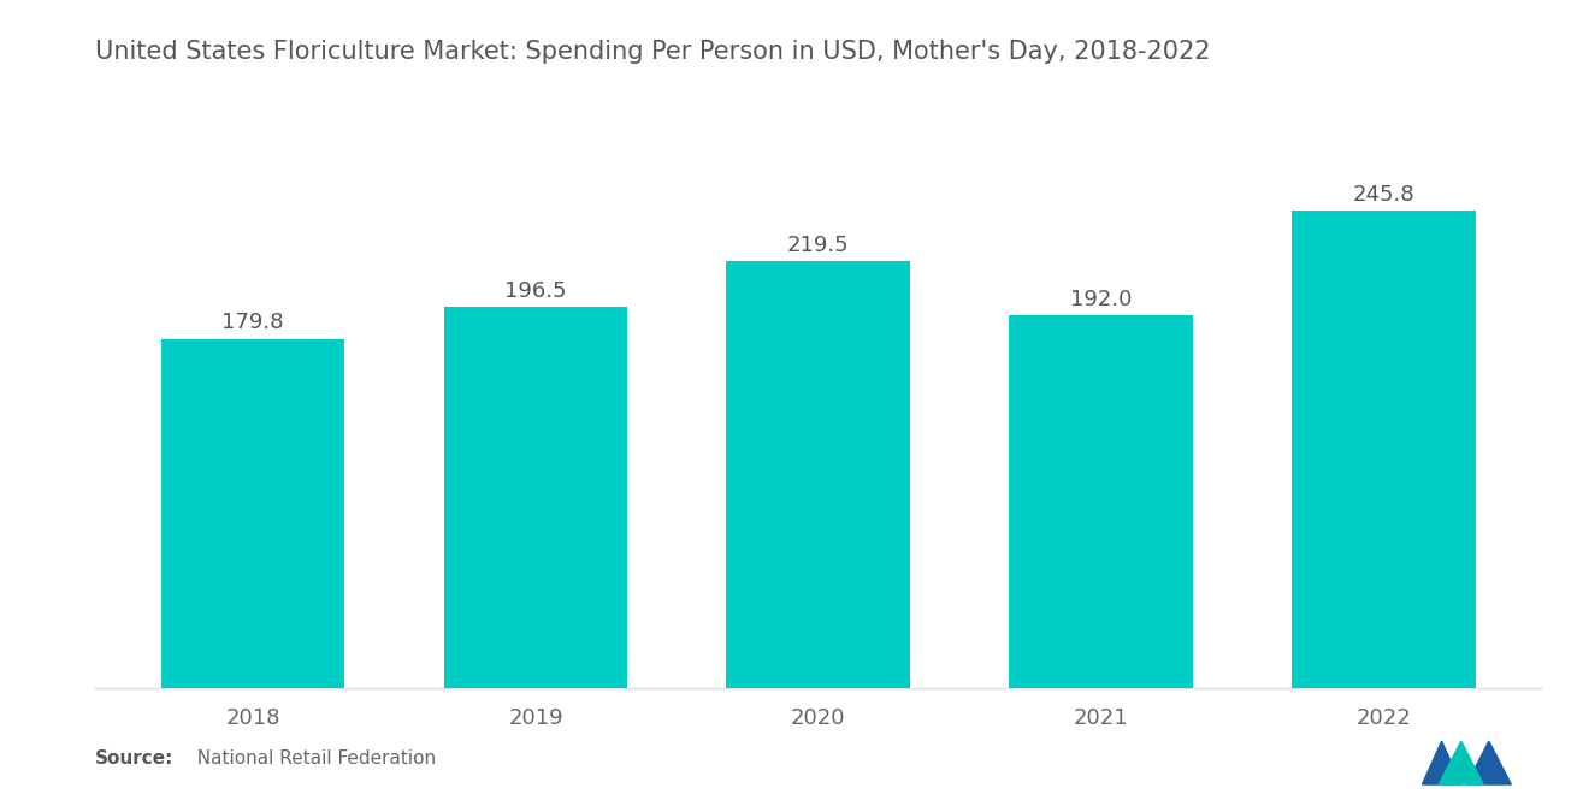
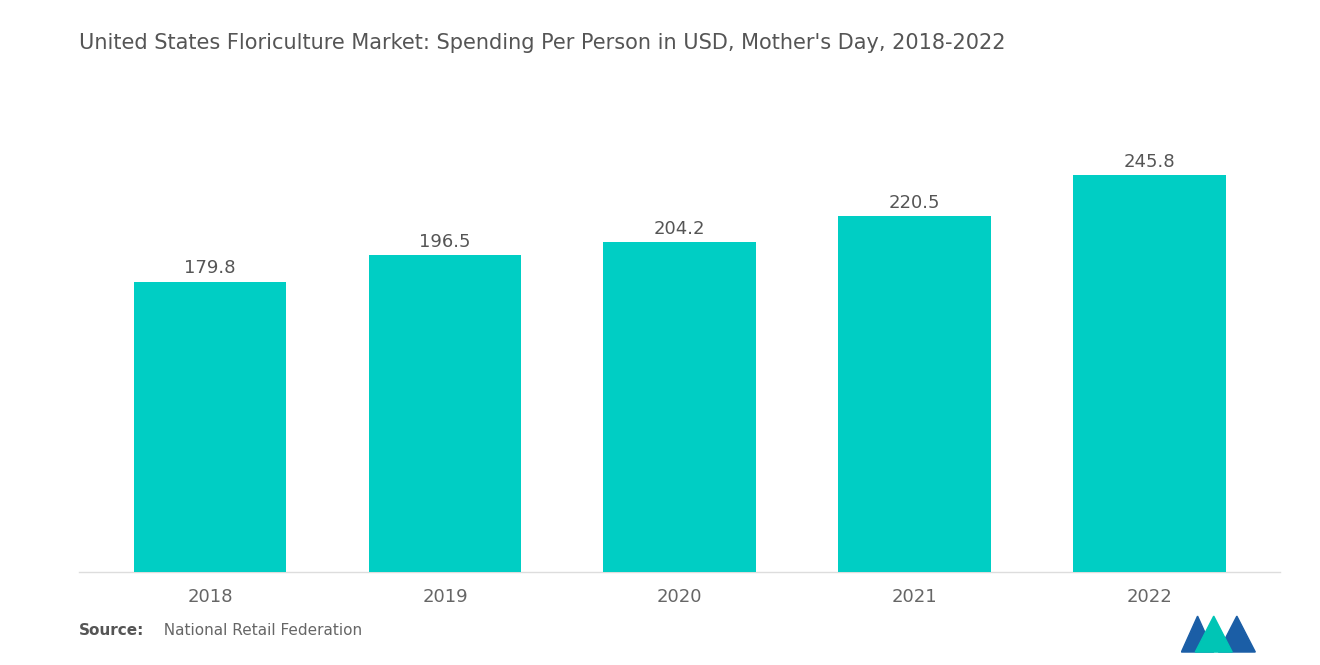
2020: 219.5 -> 204.2
2021: 192.0 -> 220.5
